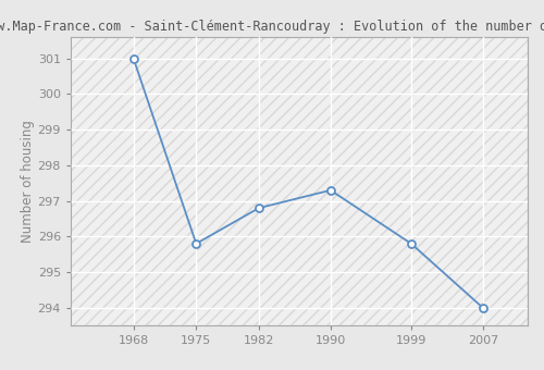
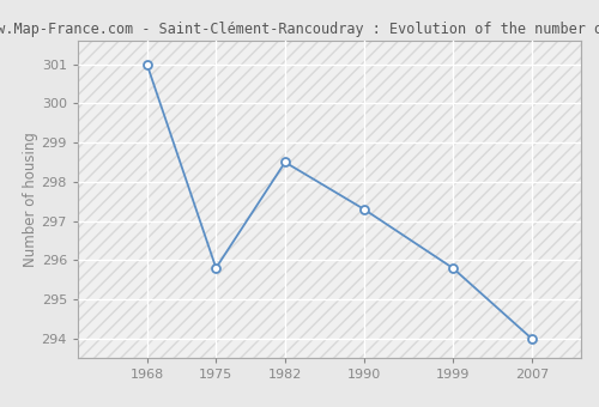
1982: 296.8 -> 298.5
